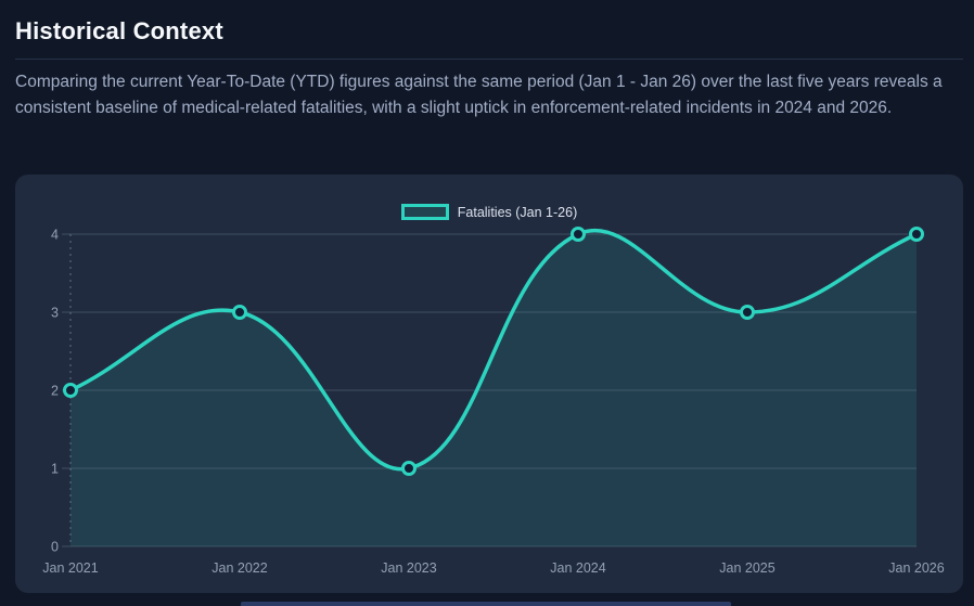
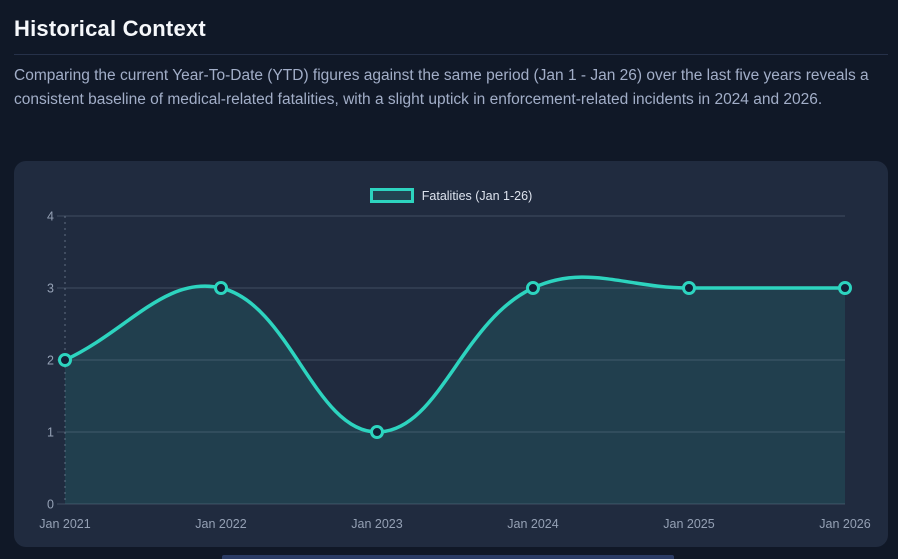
Jan 2024: 4 -> 3
Jan 2026: 4 -> 3
